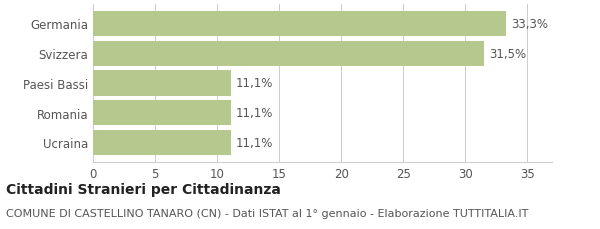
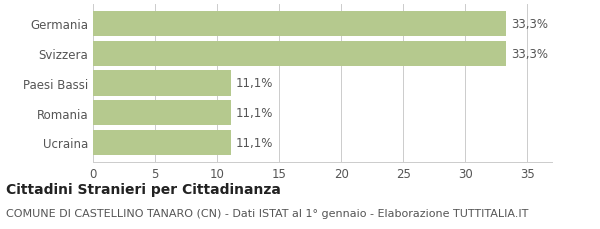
Svizzera: 31,5% -> 33,3%
